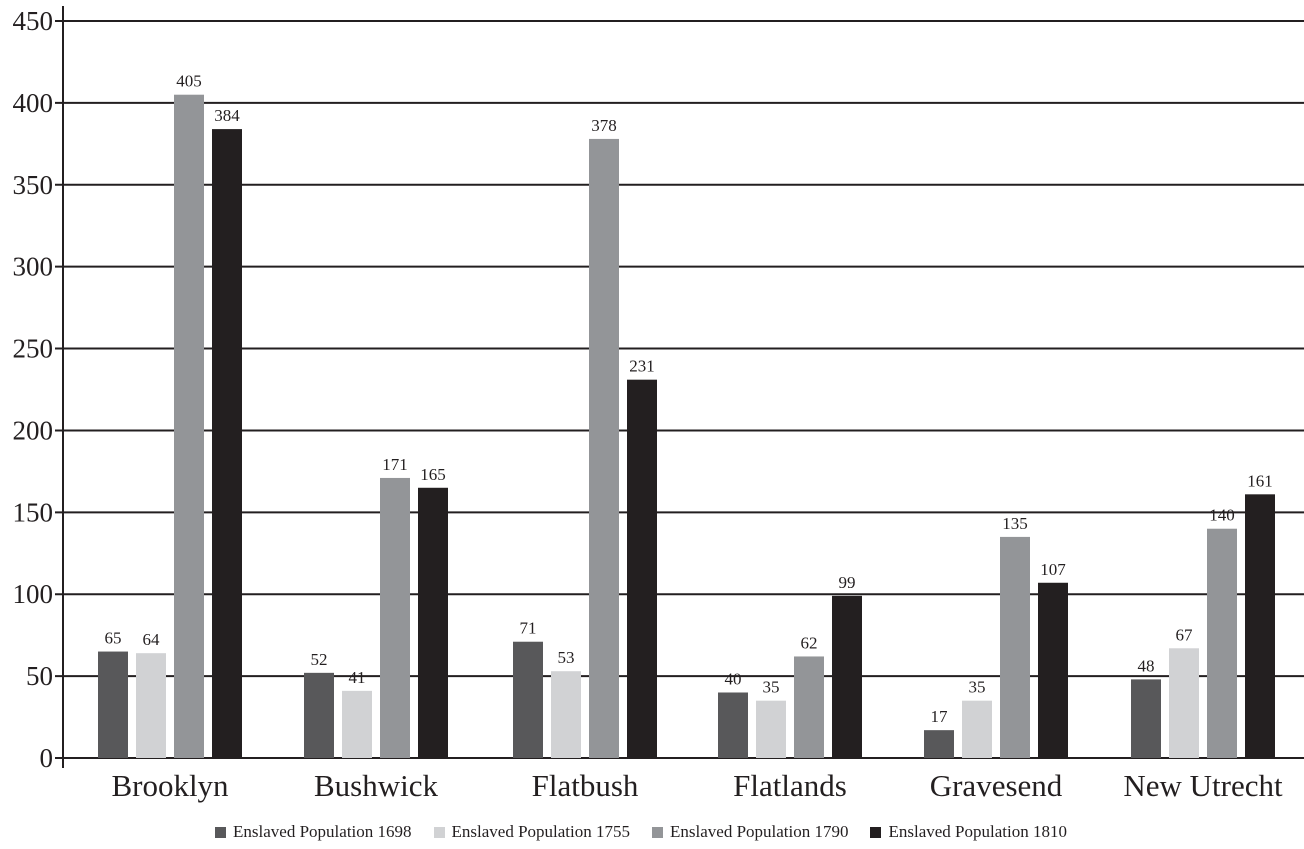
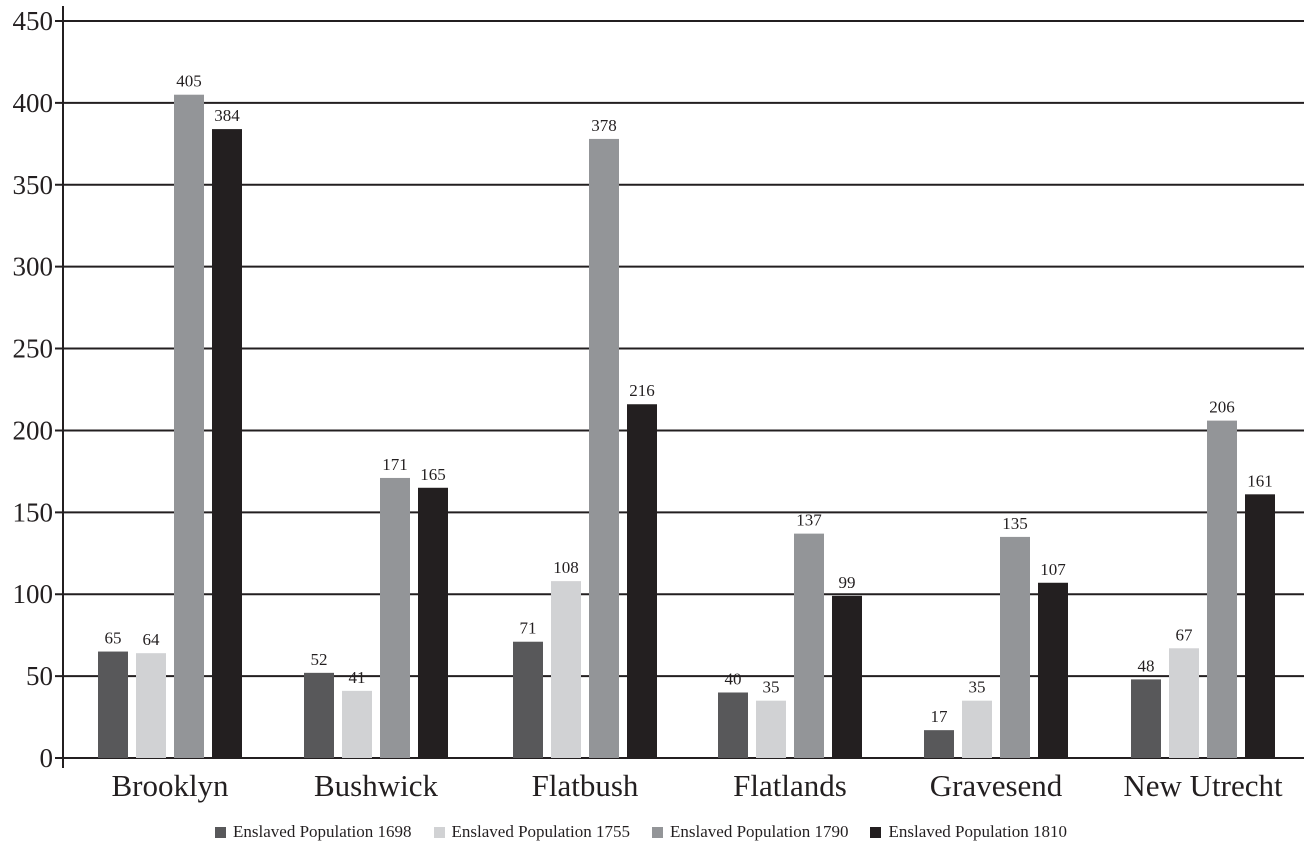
Enslaved Population 1755/Flatbush: 53 -> 108
Enslaved Population 1810/Flatbush: 231 -> 216
Enslaved Population 1790/Flatlands: 62 -> 137
Enslaved Population 1790/New Utrecht: 140 -> 206
